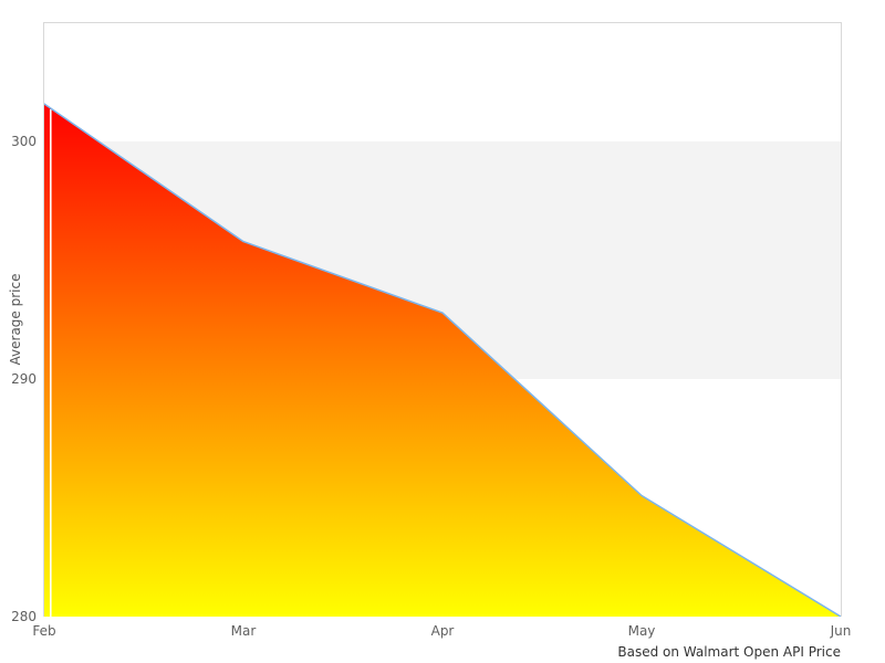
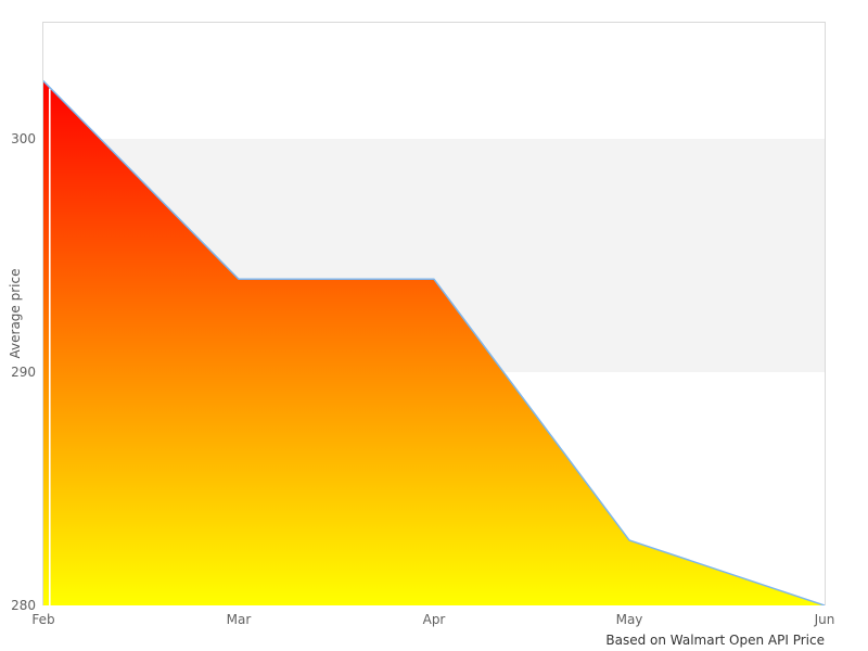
Feb: 301.6 -> 302.5
Mar: 295.8 -> 294.0
Apr: 292.8 -> 294.0
May: 285.1 -> 282.8
